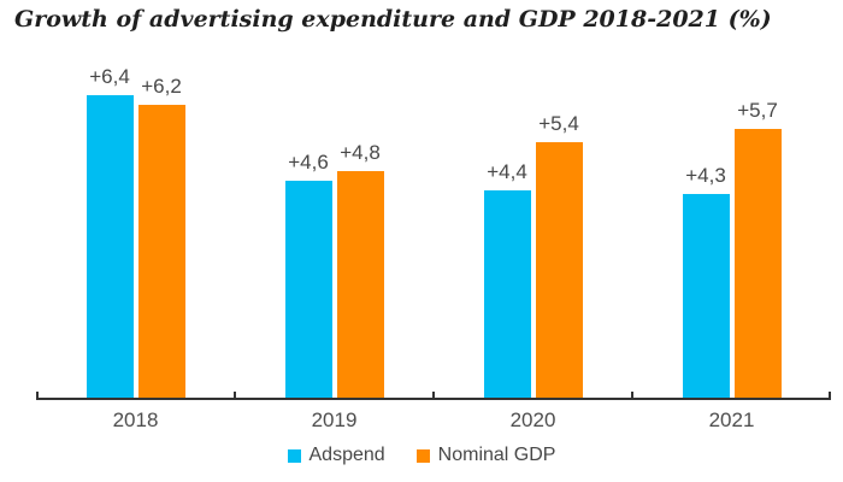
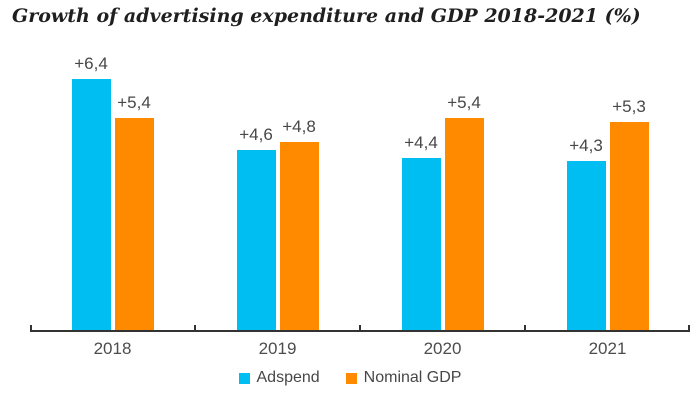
Nominal GDP/2018: +6,2 -> +5,4
Nominal GDP/2021: +5,7 -> +5,3
